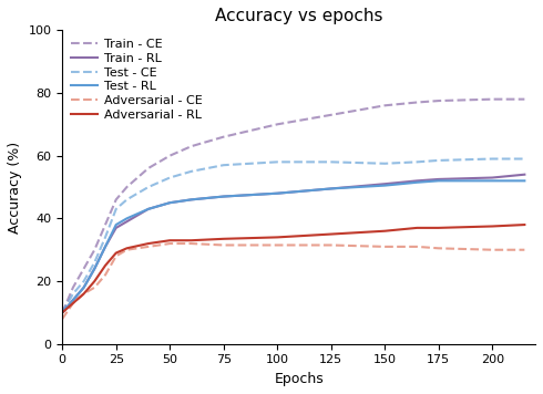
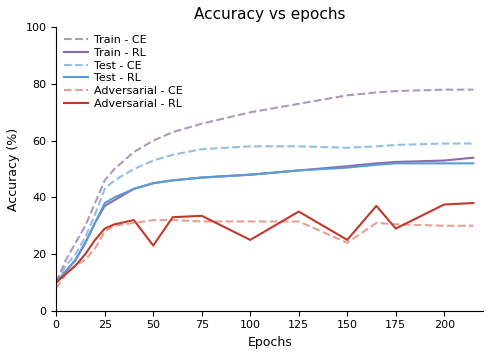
Adversarial - RL/50: 33.0 -> 23.0
Adversarial - RL/100: 34.0 -> 25.0
Adversarial - CE/150: 31.0 -> 24.0
Adversarial - RL/150: 36.0 -> 25.0
Adversarial - RL/175: 37.0 -> 29.0
